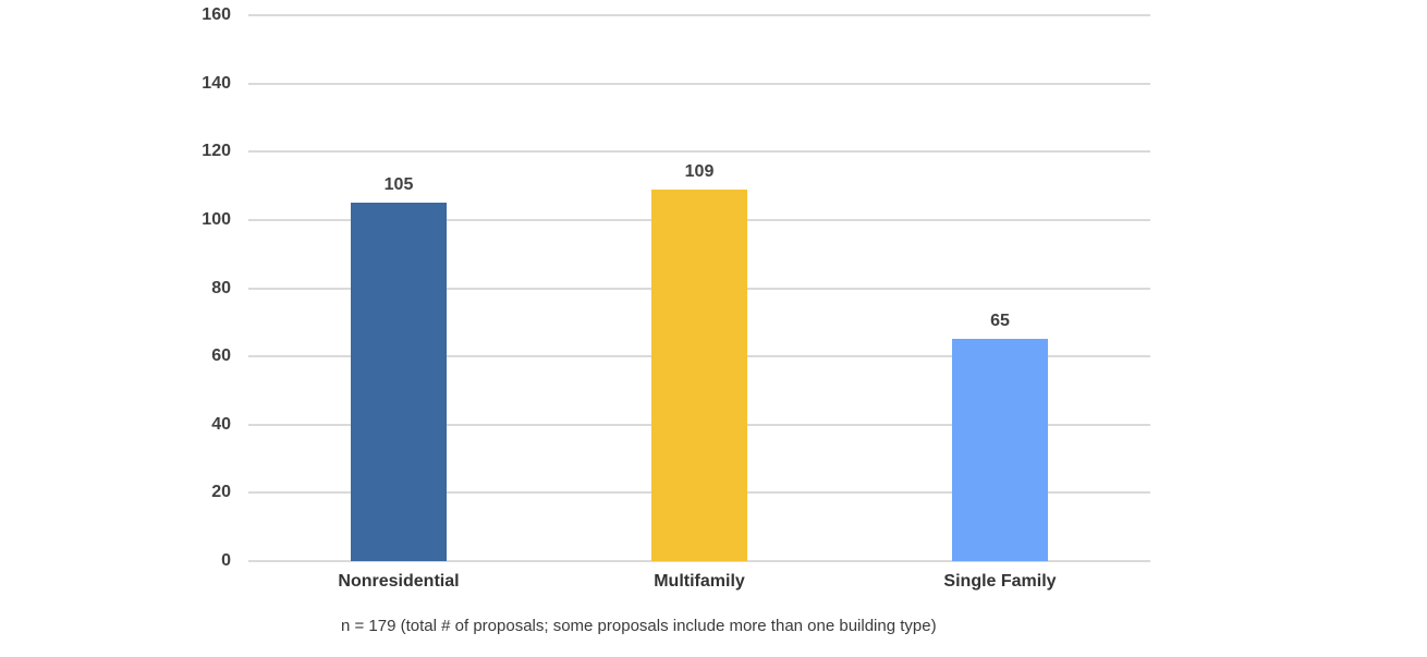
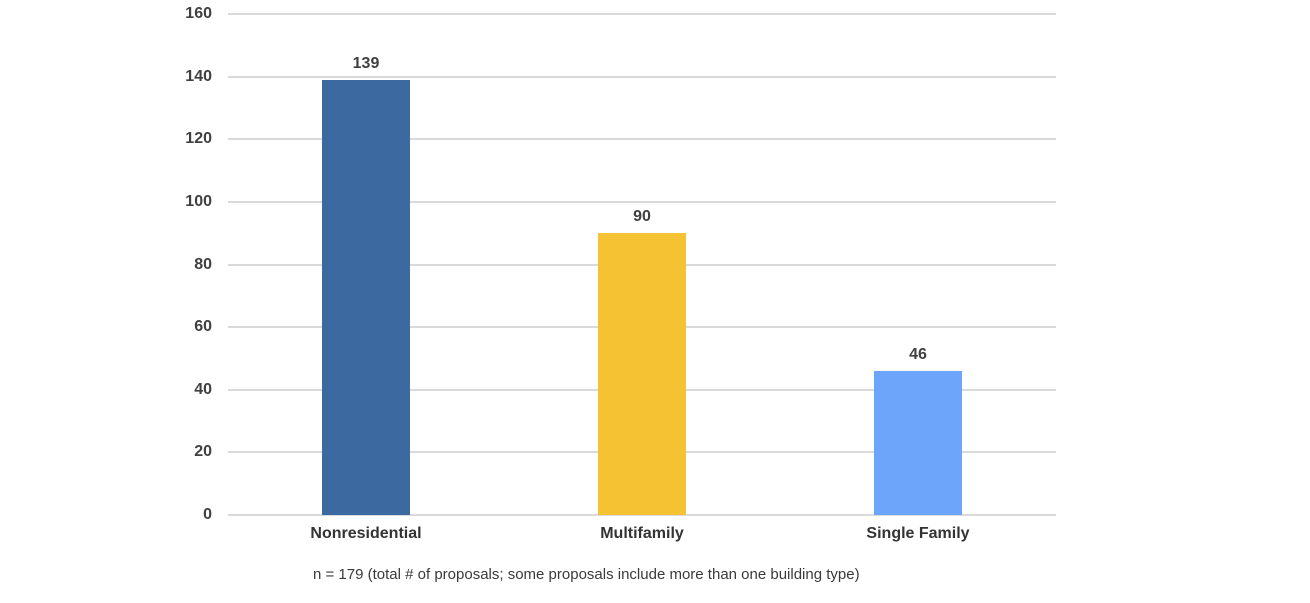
Nonresidential: 105 -> 139
Multifamily: 109 -> 90
Single Family: 65 -> 46
